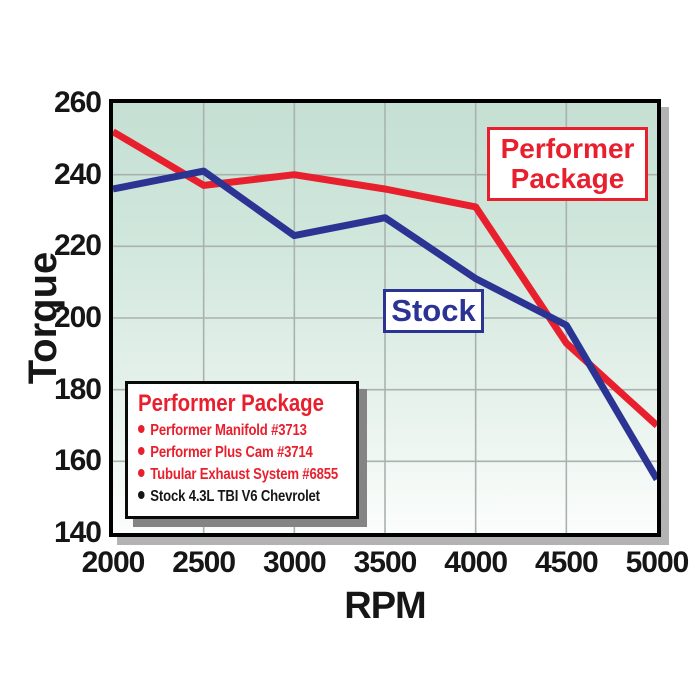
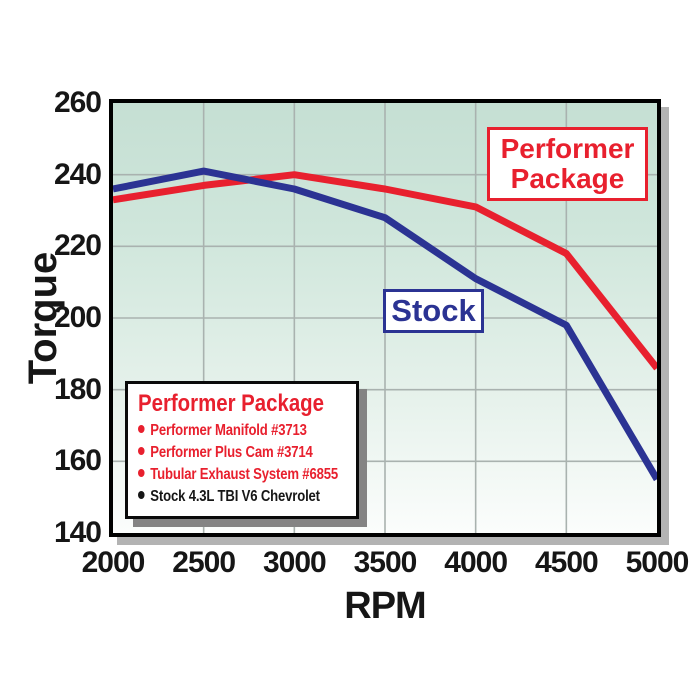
Performer Package/2000: 252 -> 233
Stock/3000: 223 -> 236
Performer Package/4500: 193 -> 218
Performer Package/5000: 170 -> 186
